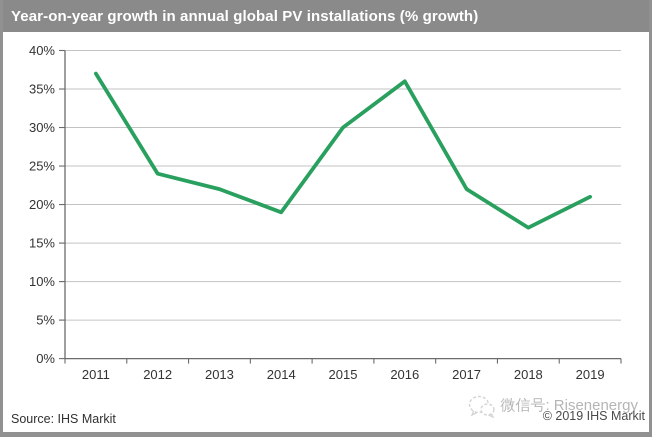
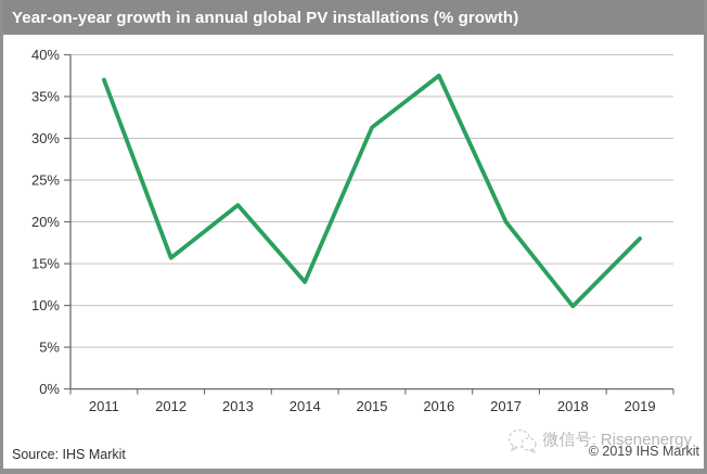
2012: 24% -> 16%
2014: 19% -> 13%
2015: 30% -> 31%
2016: 36% -> 38%
2017: 22% -> 20%
2018: 17% -> 10%
2019: 21% -> 18%
